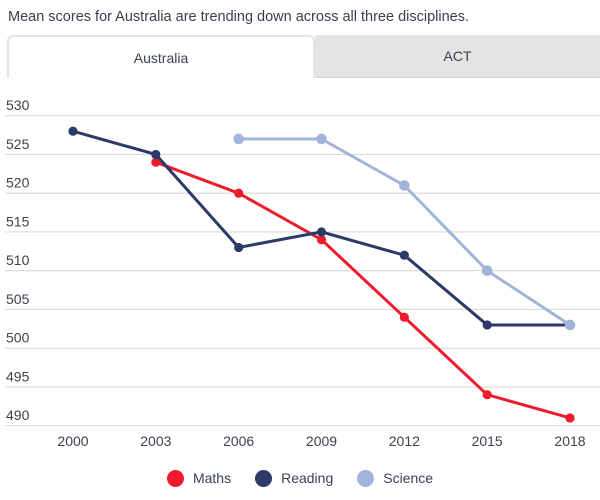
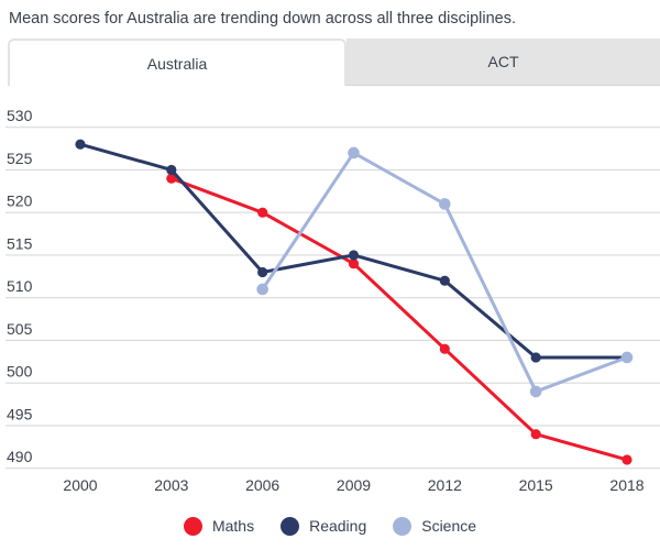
Science/2006: 527 -> 511
Science/2015: 510 -> 499
